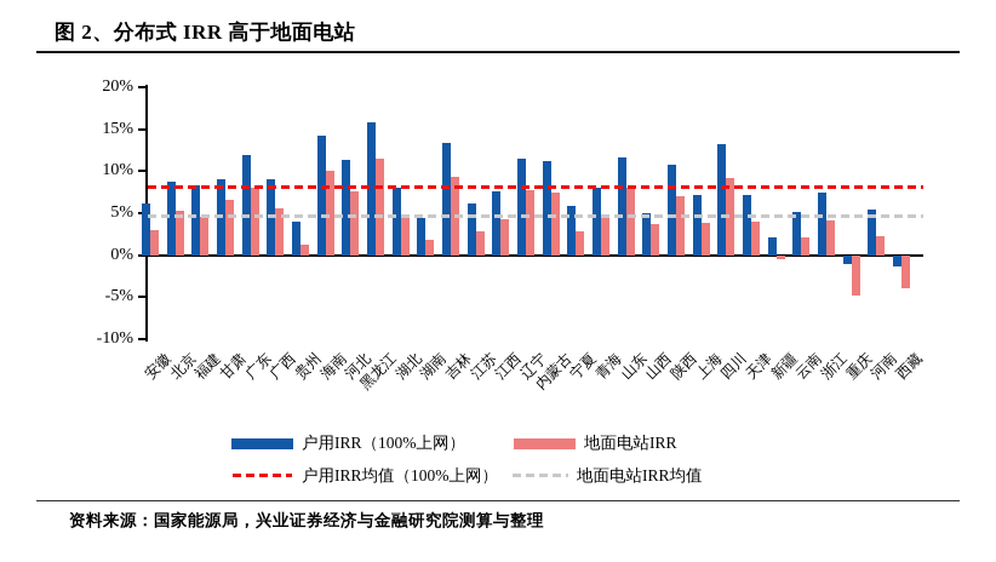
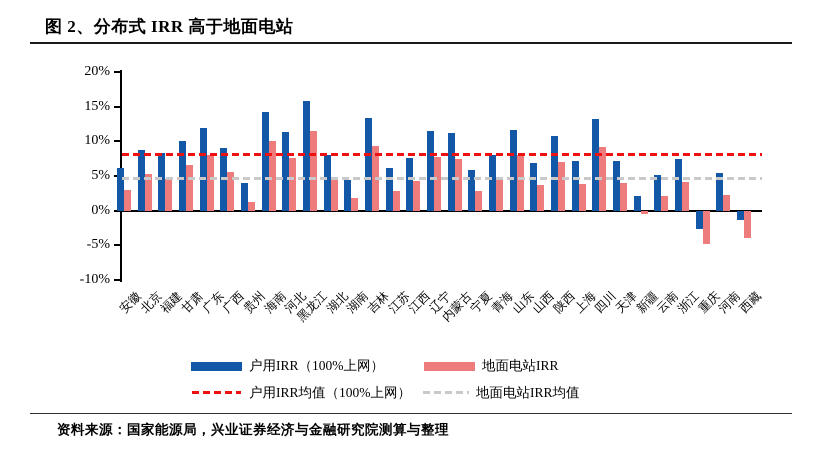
户用IRR（100%上网）/甘肃: 9% -> 10%
户用IRR（100%上网）/山西: 5% -> 7%
户用IRR（100%上网）/重庆: -1% -> -3%
